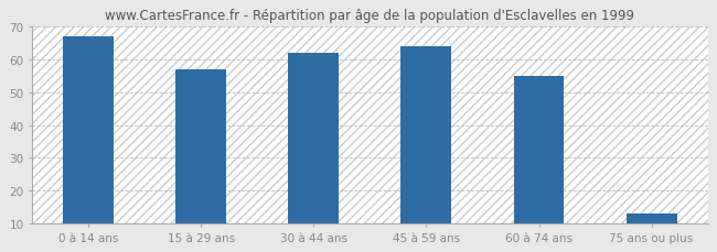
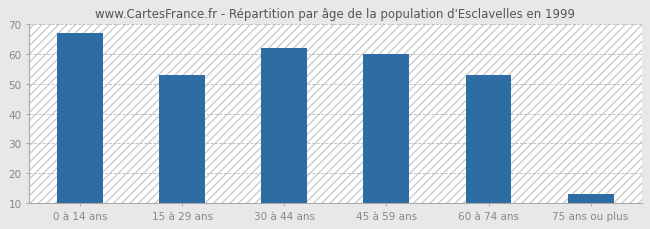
15 à 29 ans: 57 -> 53
45 à 59 ans: 64 -> 60
60 à 74 ans: 55 -> 53
